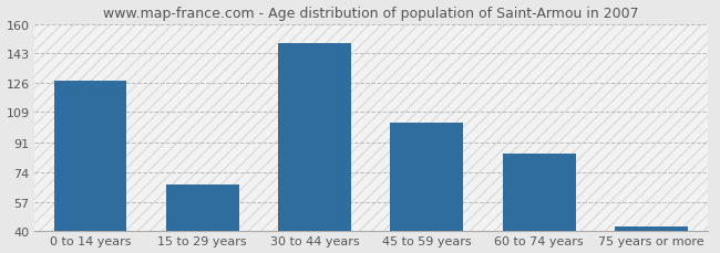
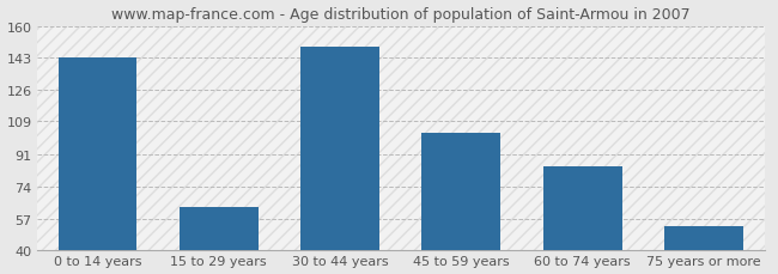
0 to 14 years: 127 -> 143
15 to 29 years: 67 -> 63
75 years or more: 43 -> 53
